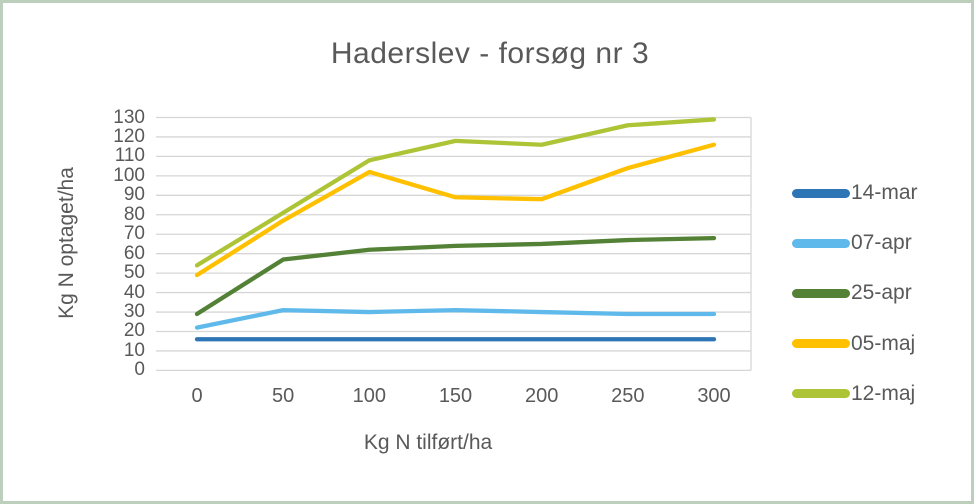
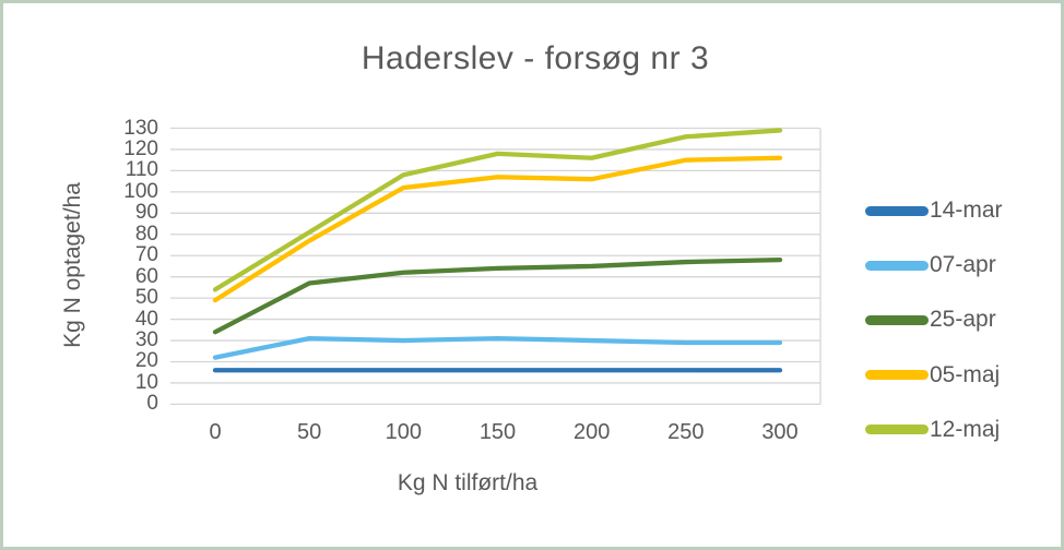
25-apr/0: 29 -> 34
05-maj/150: 89 -> 107
05-maj/200: 88 -> 106
05-maj/250: 104 -> 115
